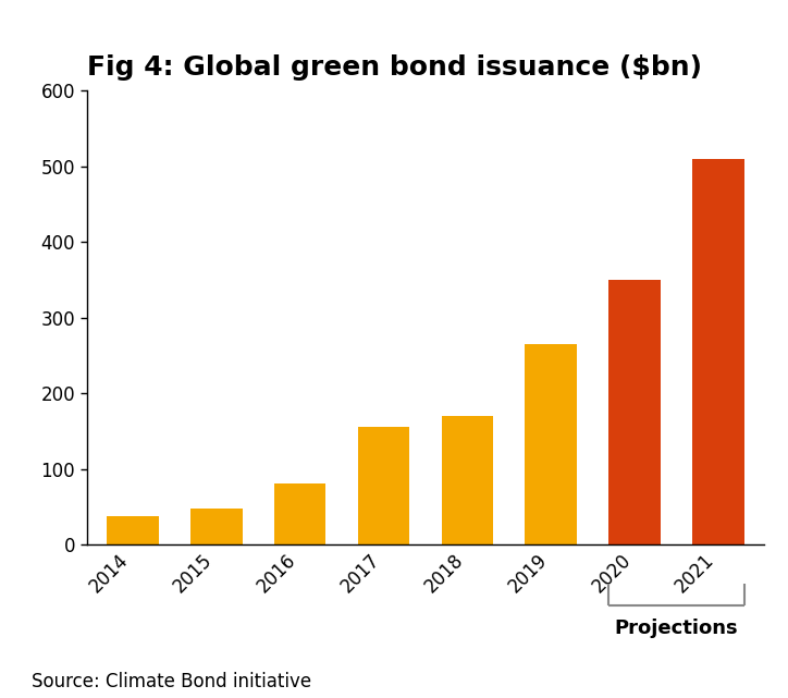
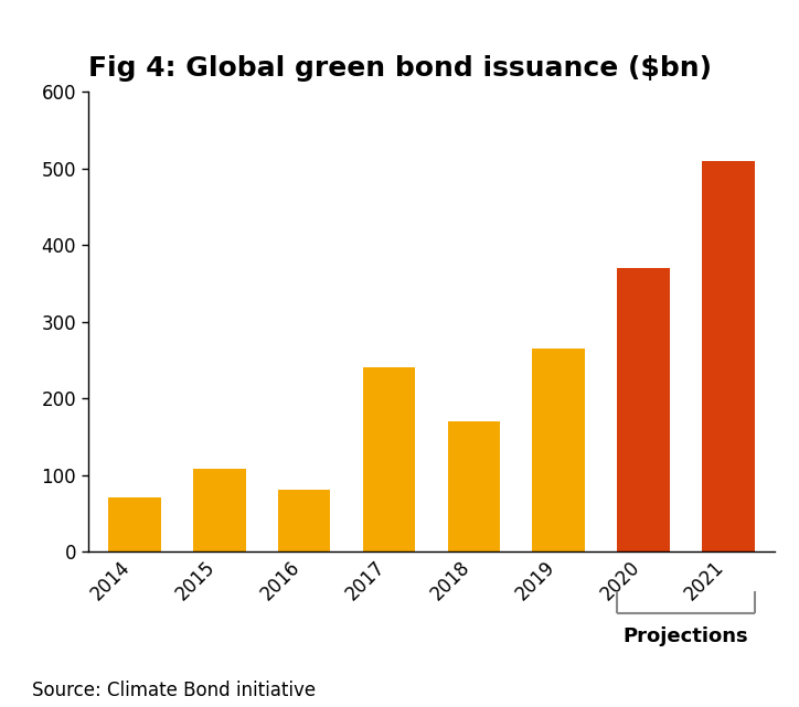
2014: 38 -> 70
2015: 47 -> 108
2017: 155 -> 240
2020: 350 -> 370
